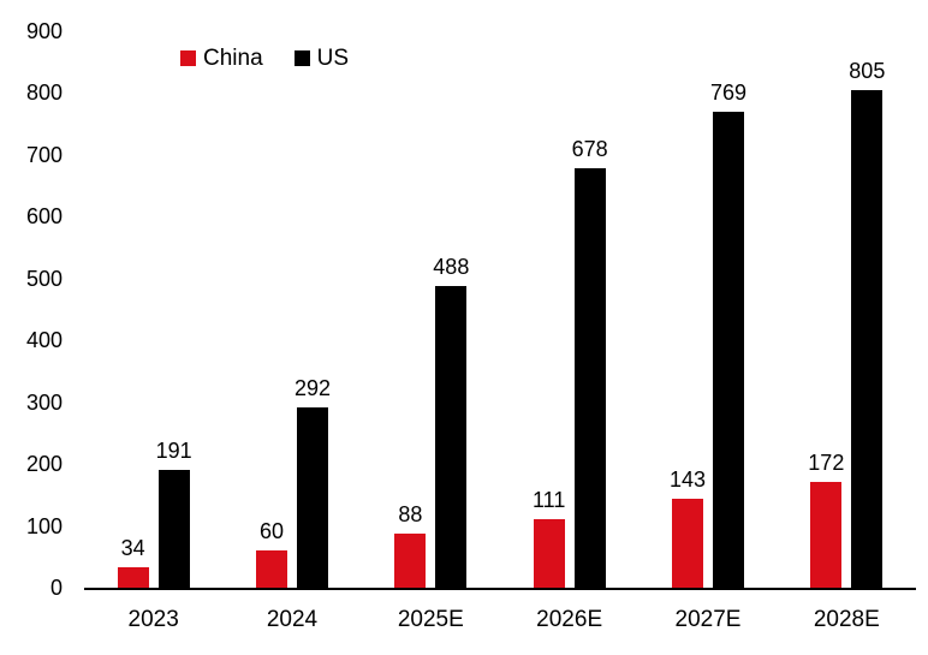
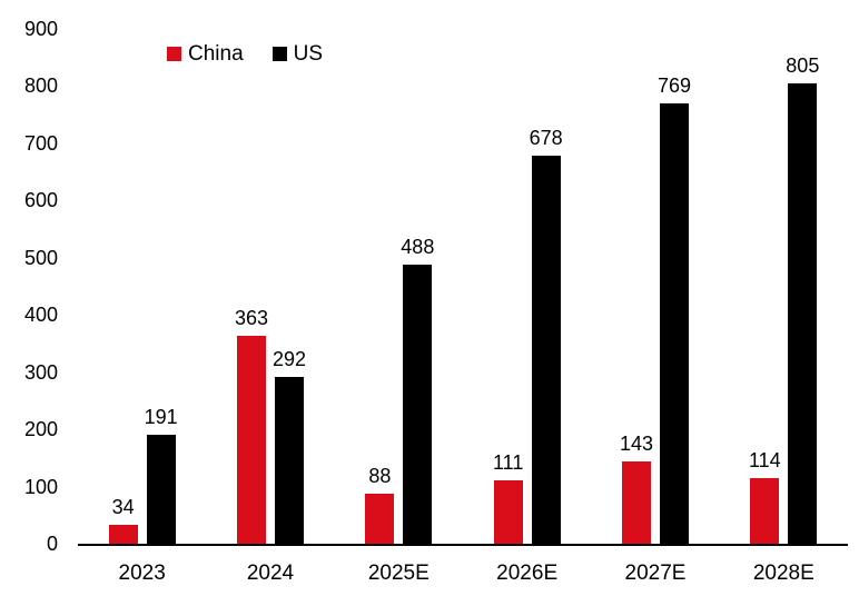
China/2024: 60 -> 363
China/2028E: 172 -> 114
